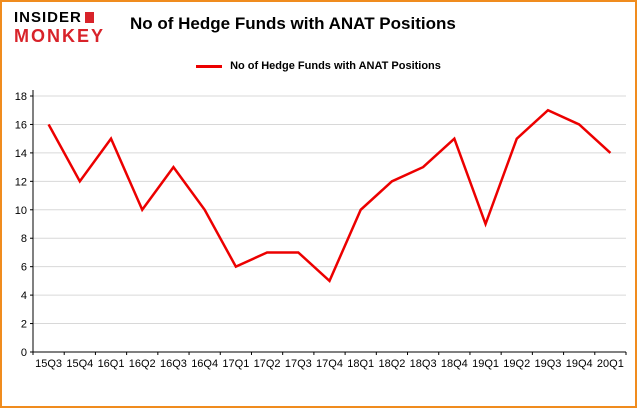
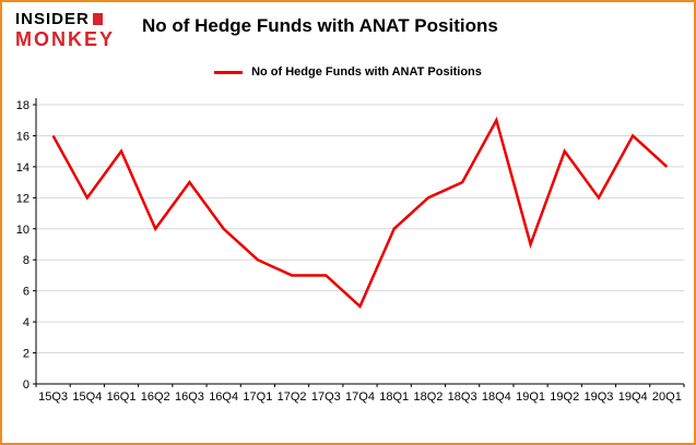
17Q1: 6 -> 8
18Q4: 15 -> 17
19Q3: 17 -> 12
